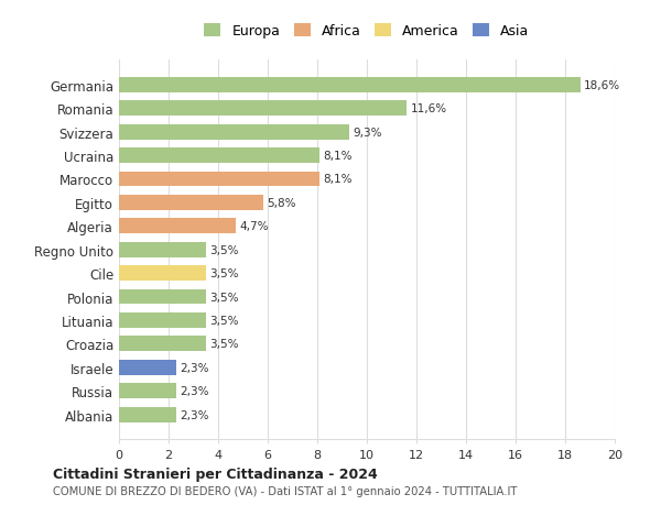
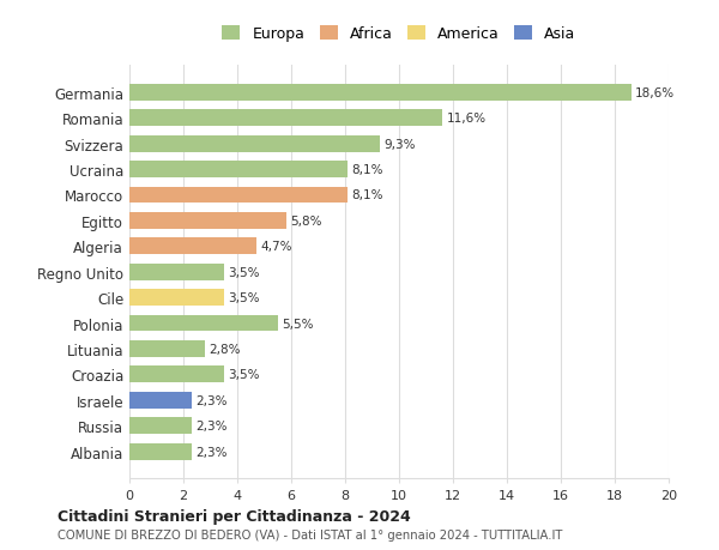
Polonia: 3,5% -> 5,5%
Lituania: 3,5% -> 2,8%
